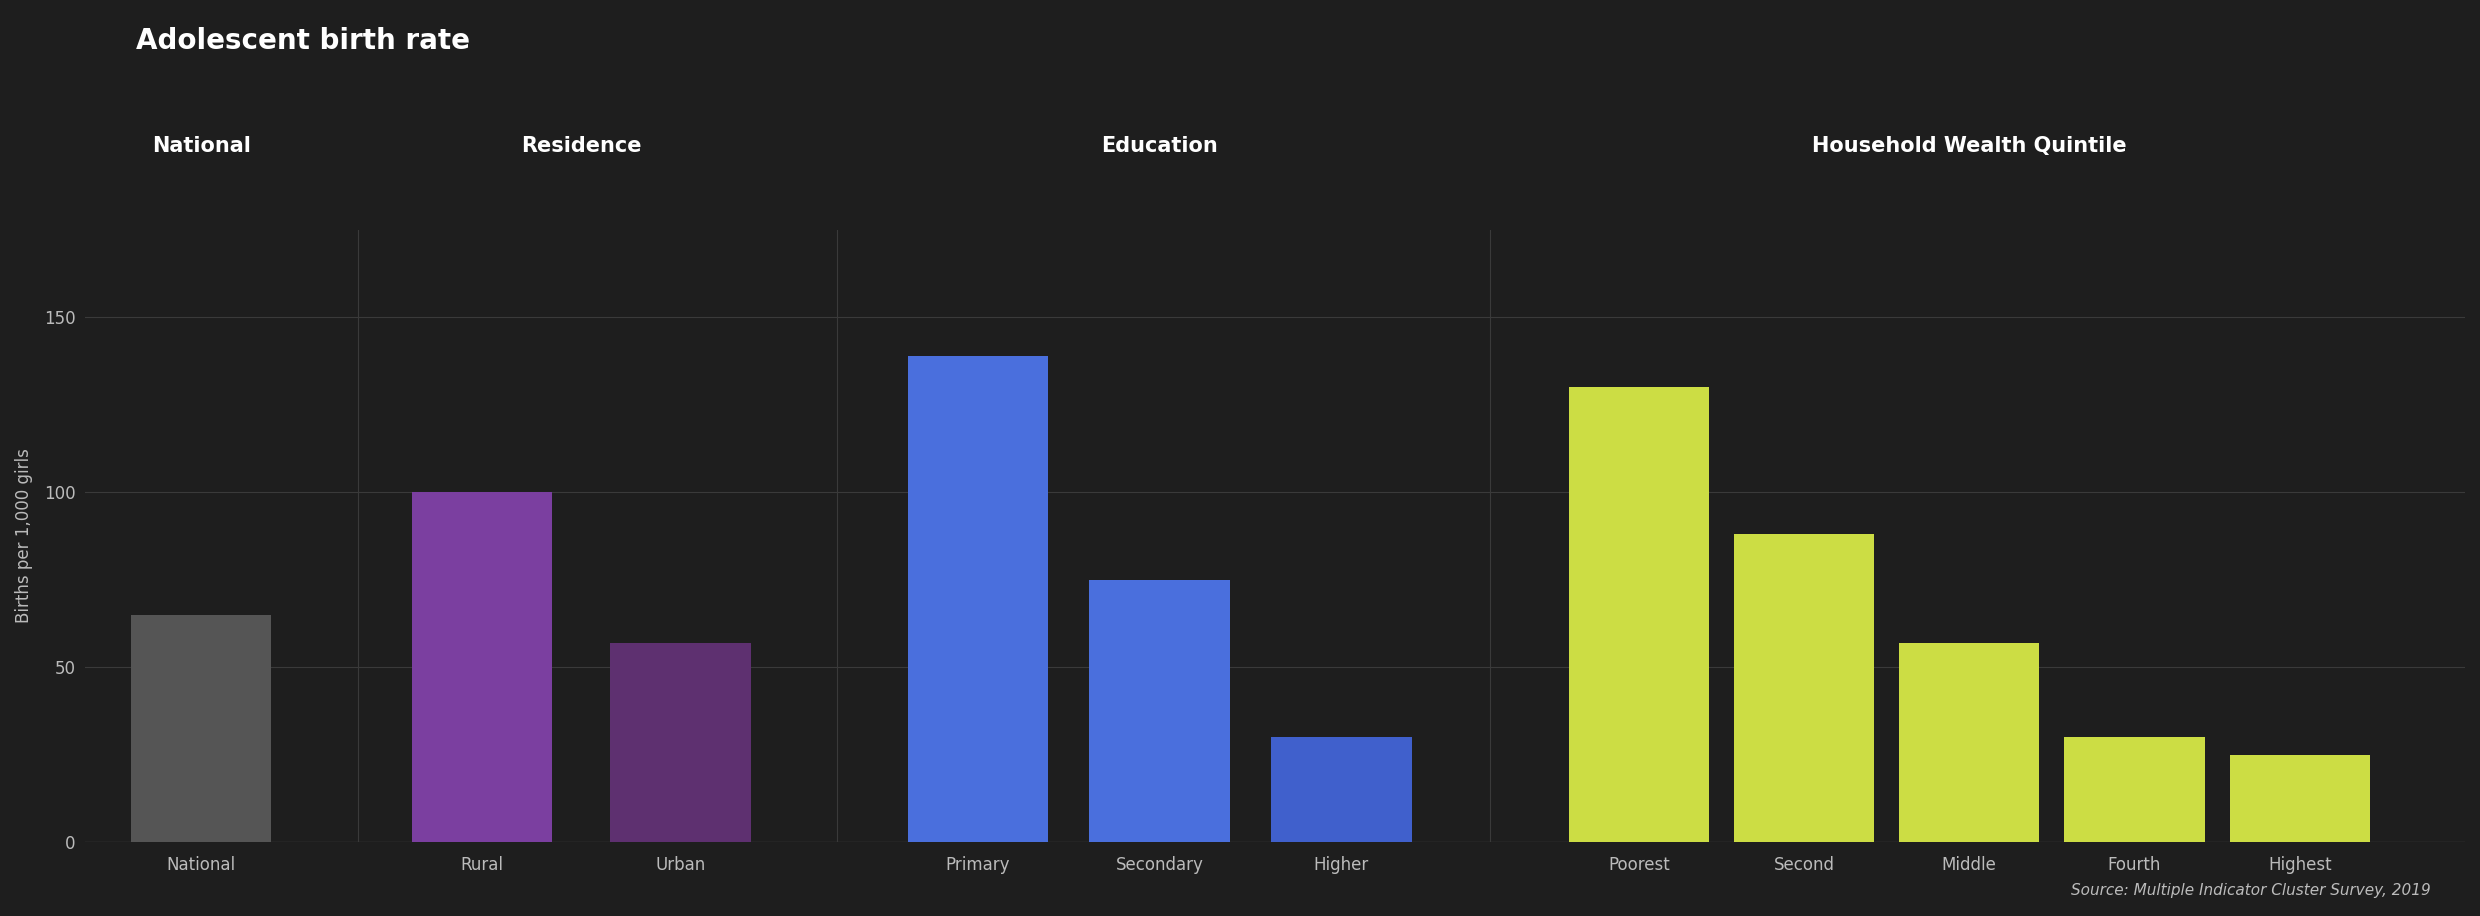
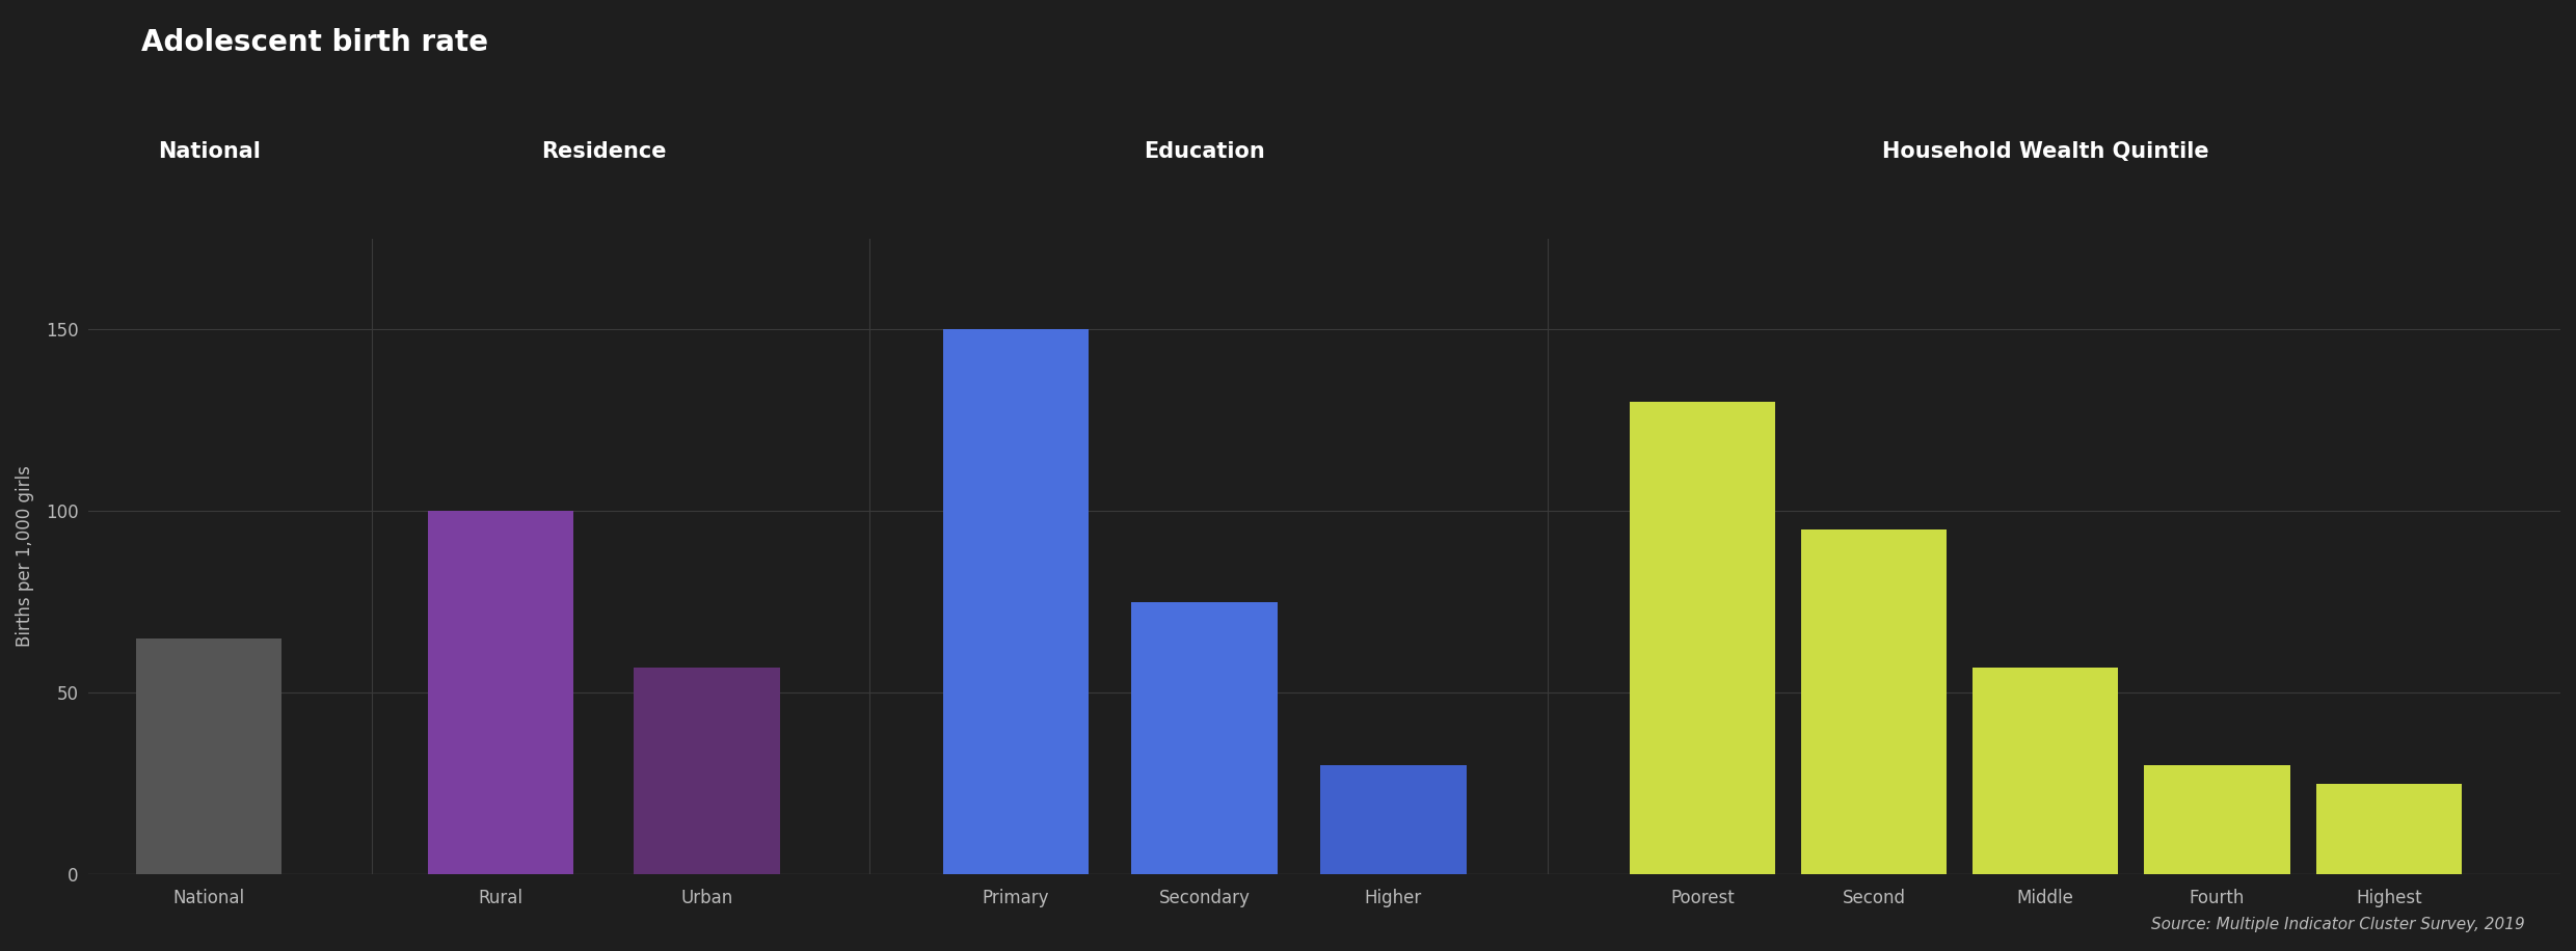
Primary: 139 -> 150
Second: 88 -> 95
